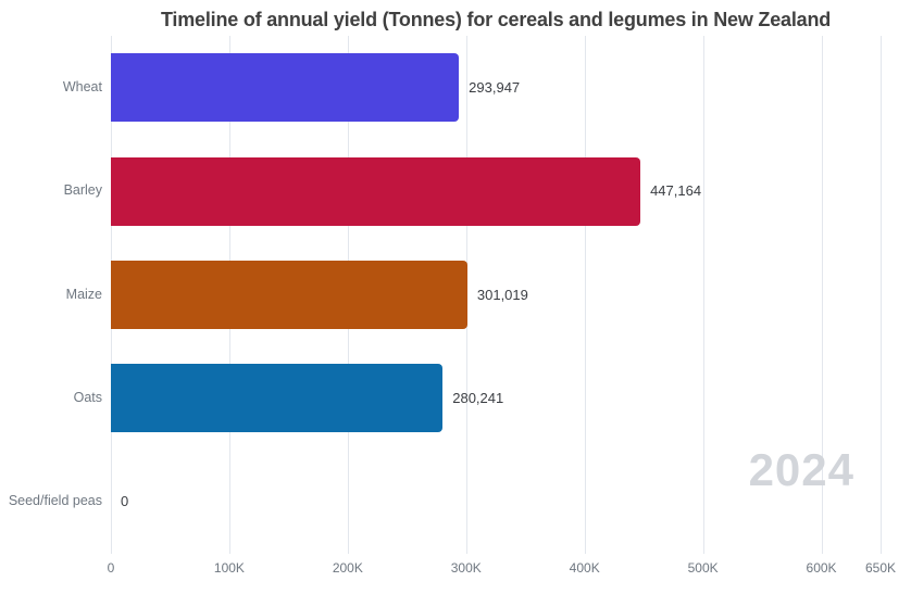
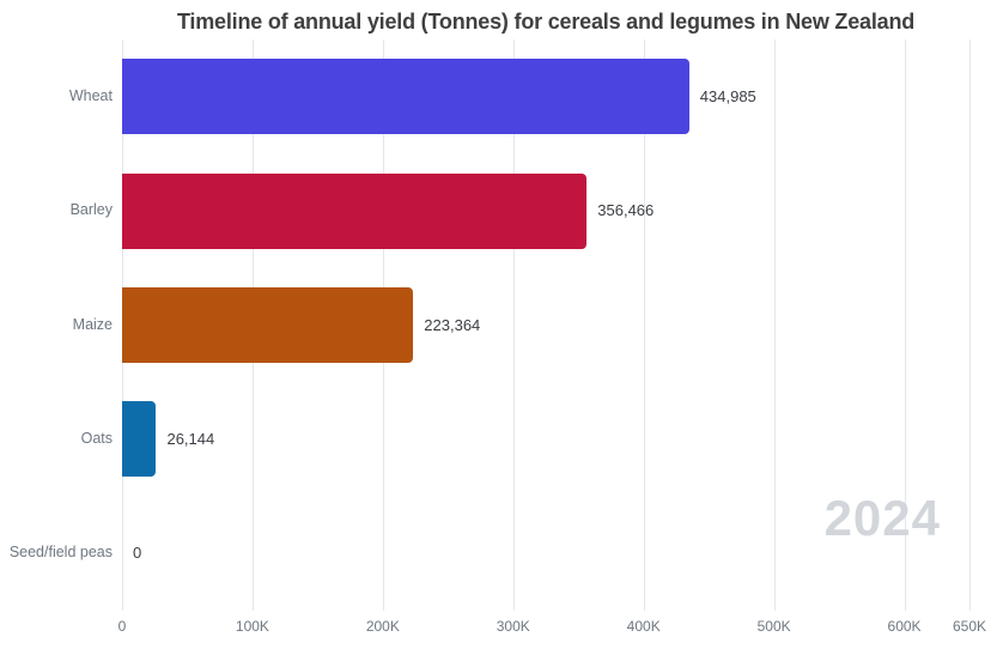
Wheat: 293,947 -> 434,985
Barley: 447,164 -> 356,466
Maize: 301,019 -> 223,364
Oats: 280,241 -> 26,144
